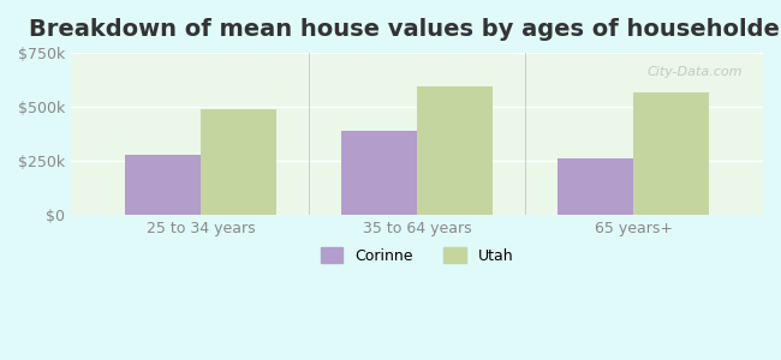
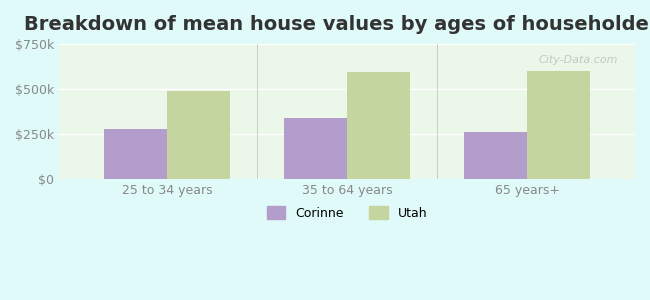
Corinne/35 to 64 years: $390k -> $340k
Utah/65 years+: $560k -> $600k
